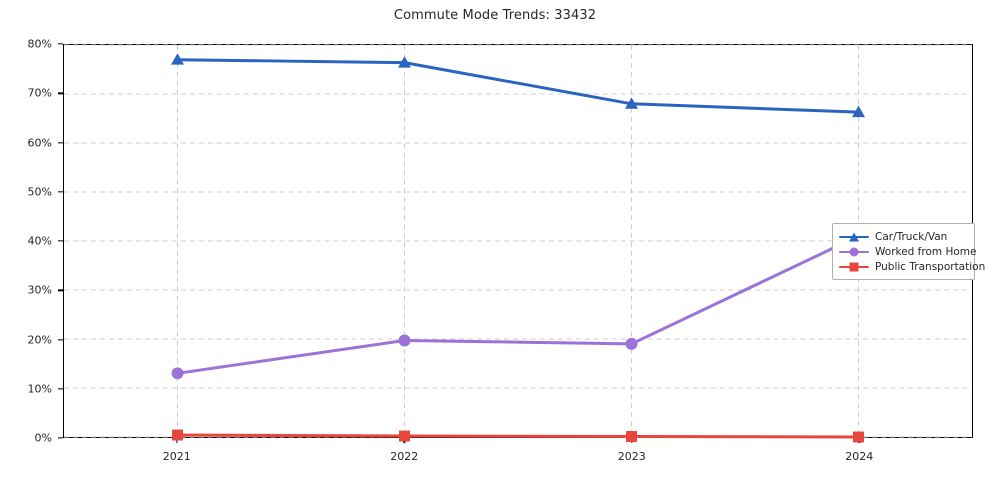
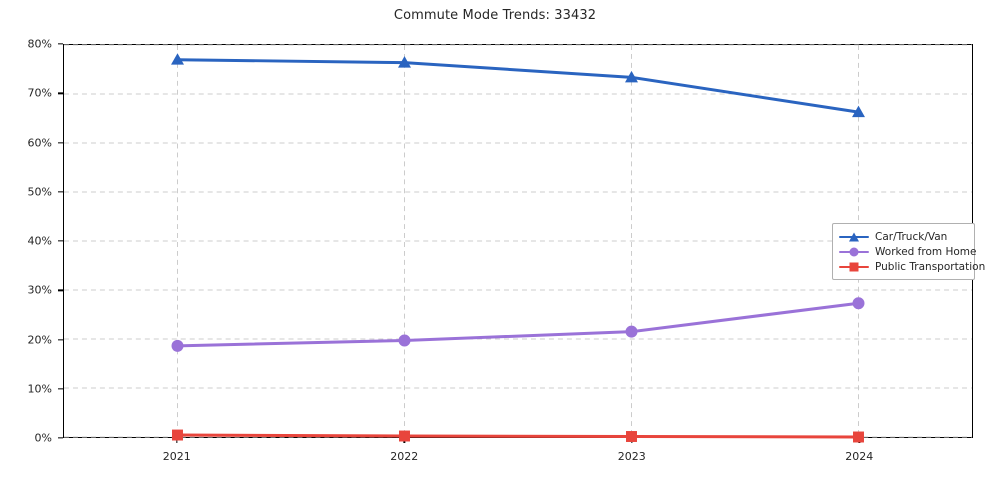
Worked from Home/2021: 13% -> 19%
Car/Truck/Van/2023: 68% -> 73%
Worked from Home/2023: 19% -> 22%
Worked from Home/2024: 41% -> 27%
